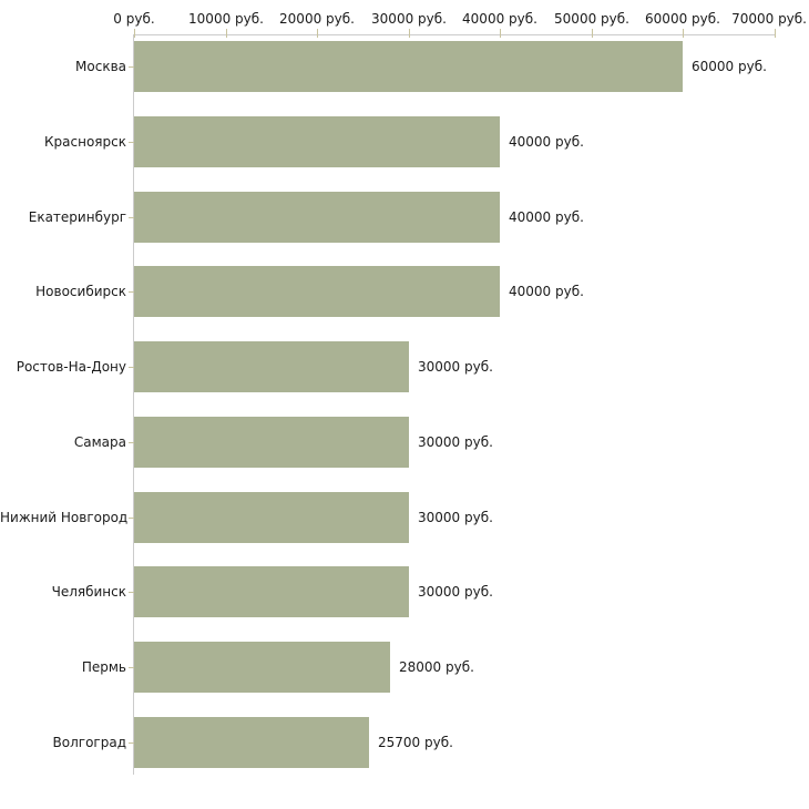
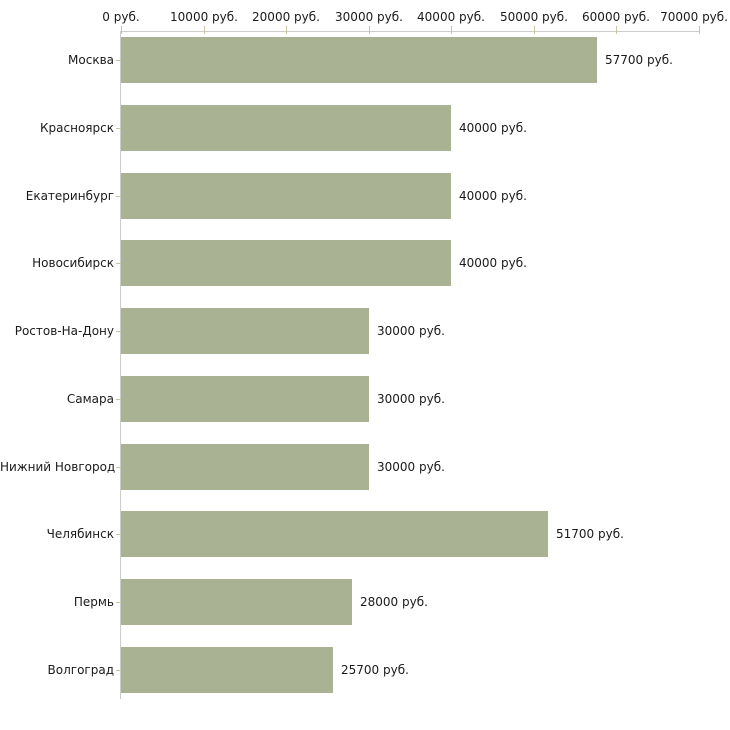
Москва: 60000 -> 57700
Челябинск: 30000 -> 51700
